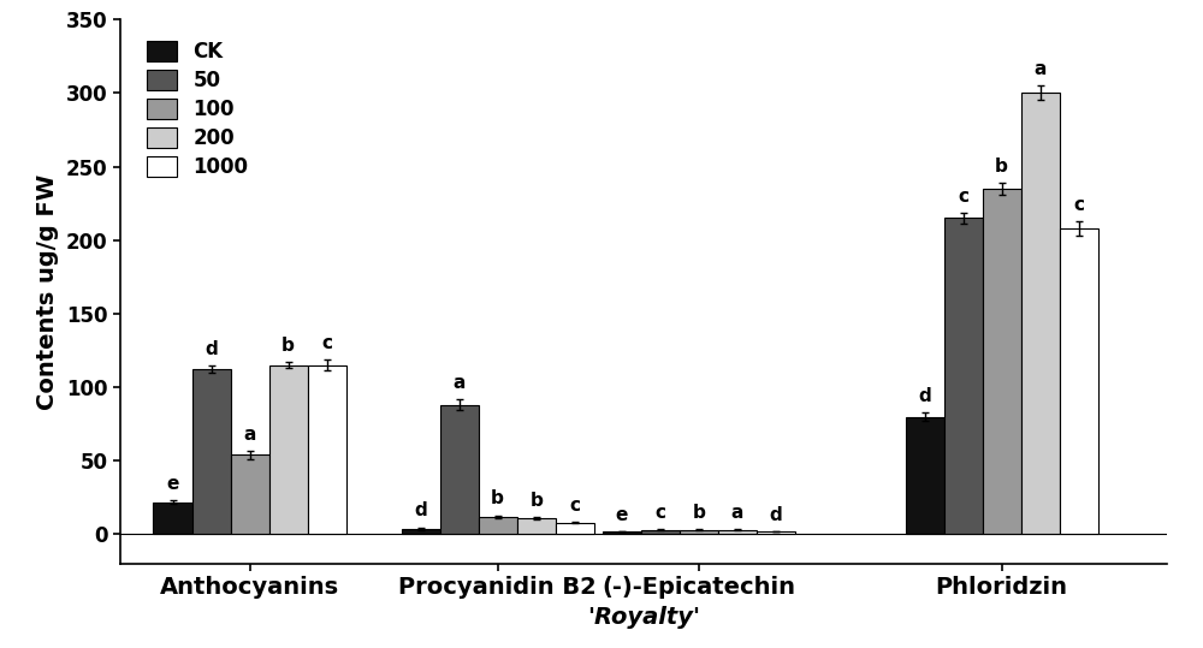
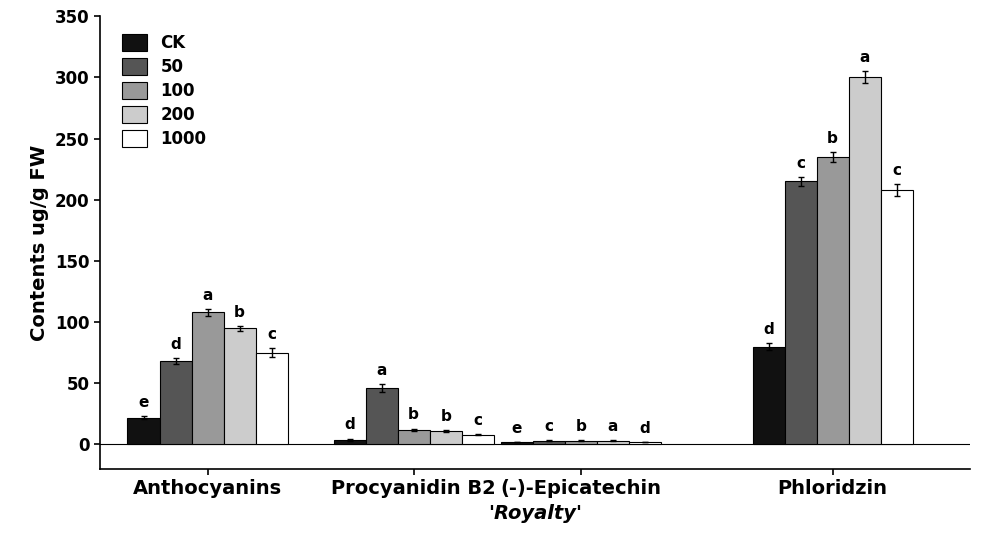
50/Anthocyanins: 112 -> 68
100/Anthocyanins: 54 -> 108
200/Anthocyanins: 115 -> 95
1000/Anthocyanins: 115 -> 75
50/Procyanidin B2: 88 -> 46
